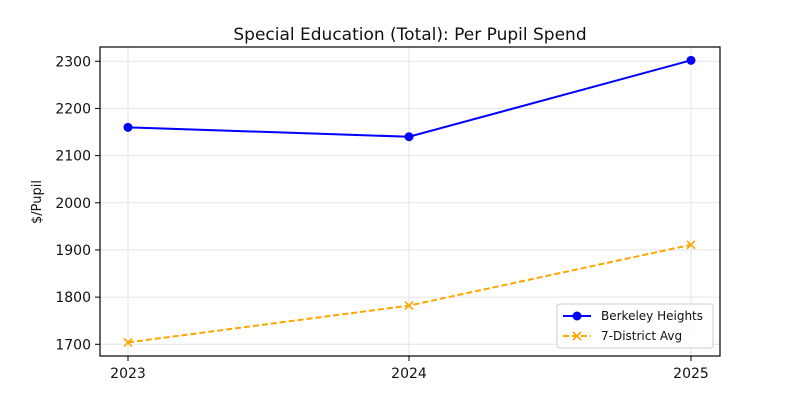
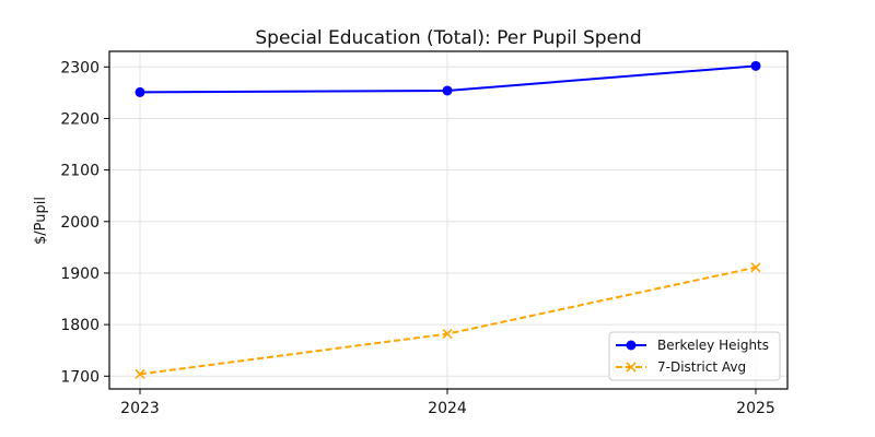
Berkeley Heights/2023: 2160 -> 2250
Berkeley Heights/2024: 2140 -> 2250
